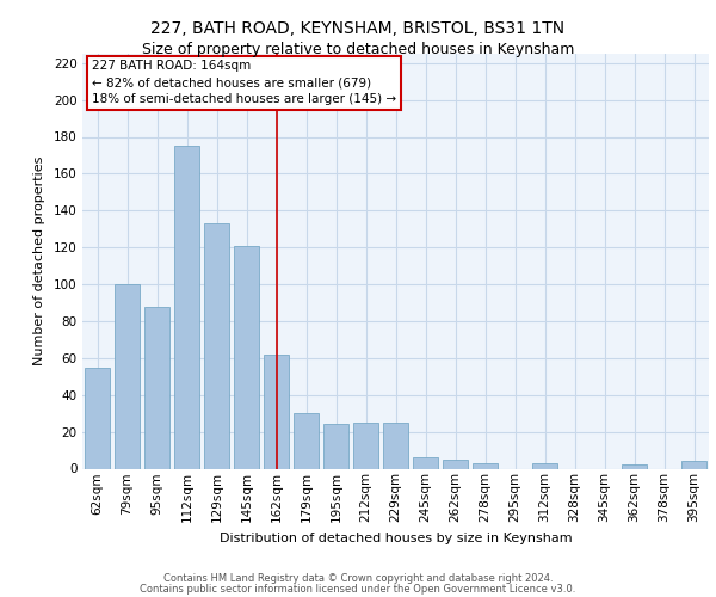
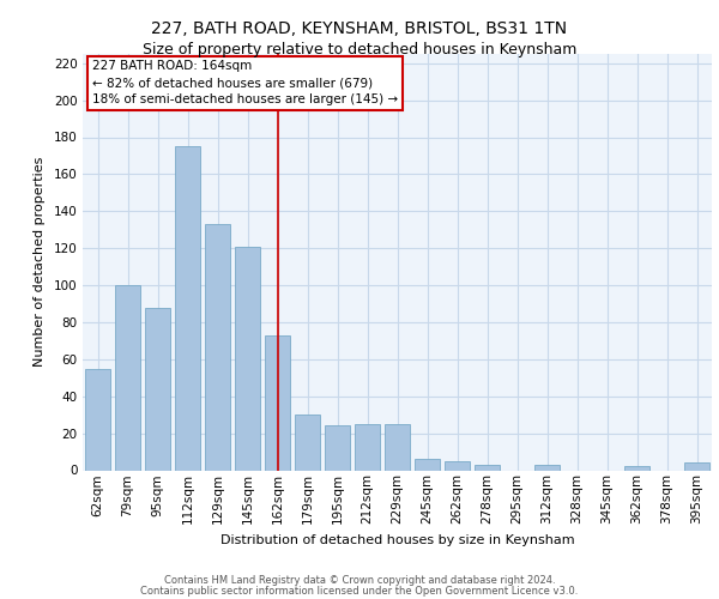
162sqm: 62 -> 73
